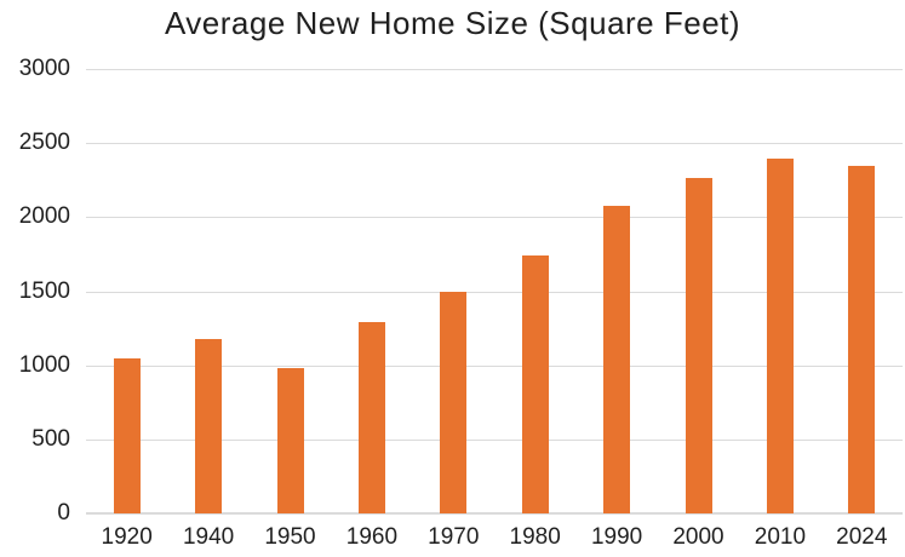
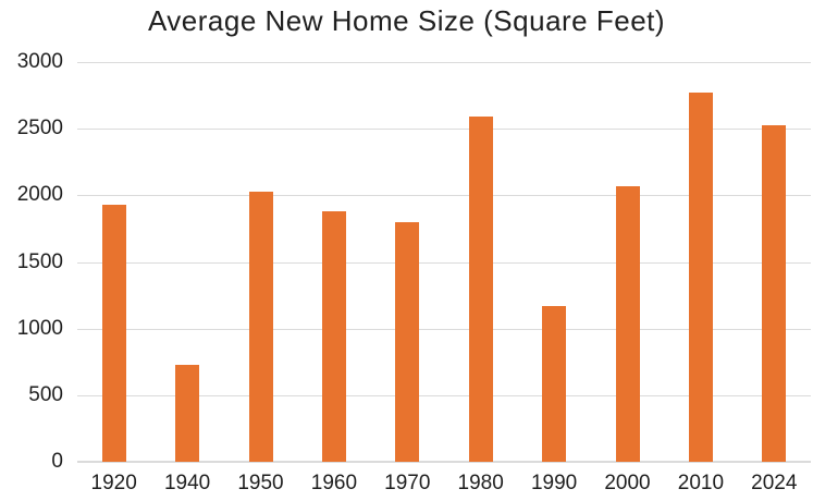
1920: 1050 -> 1930
1940: 1180 -> 730
1950: 980 -> 2030
1960: 1290 -> 1880
1970: 1500 -> 1800
1980: 1740 -> 2590
1990: 2080 -> 1170
2000: 2270 -> 2070
2010: 2390 -> 2770
2024: 2350 -> 2530
